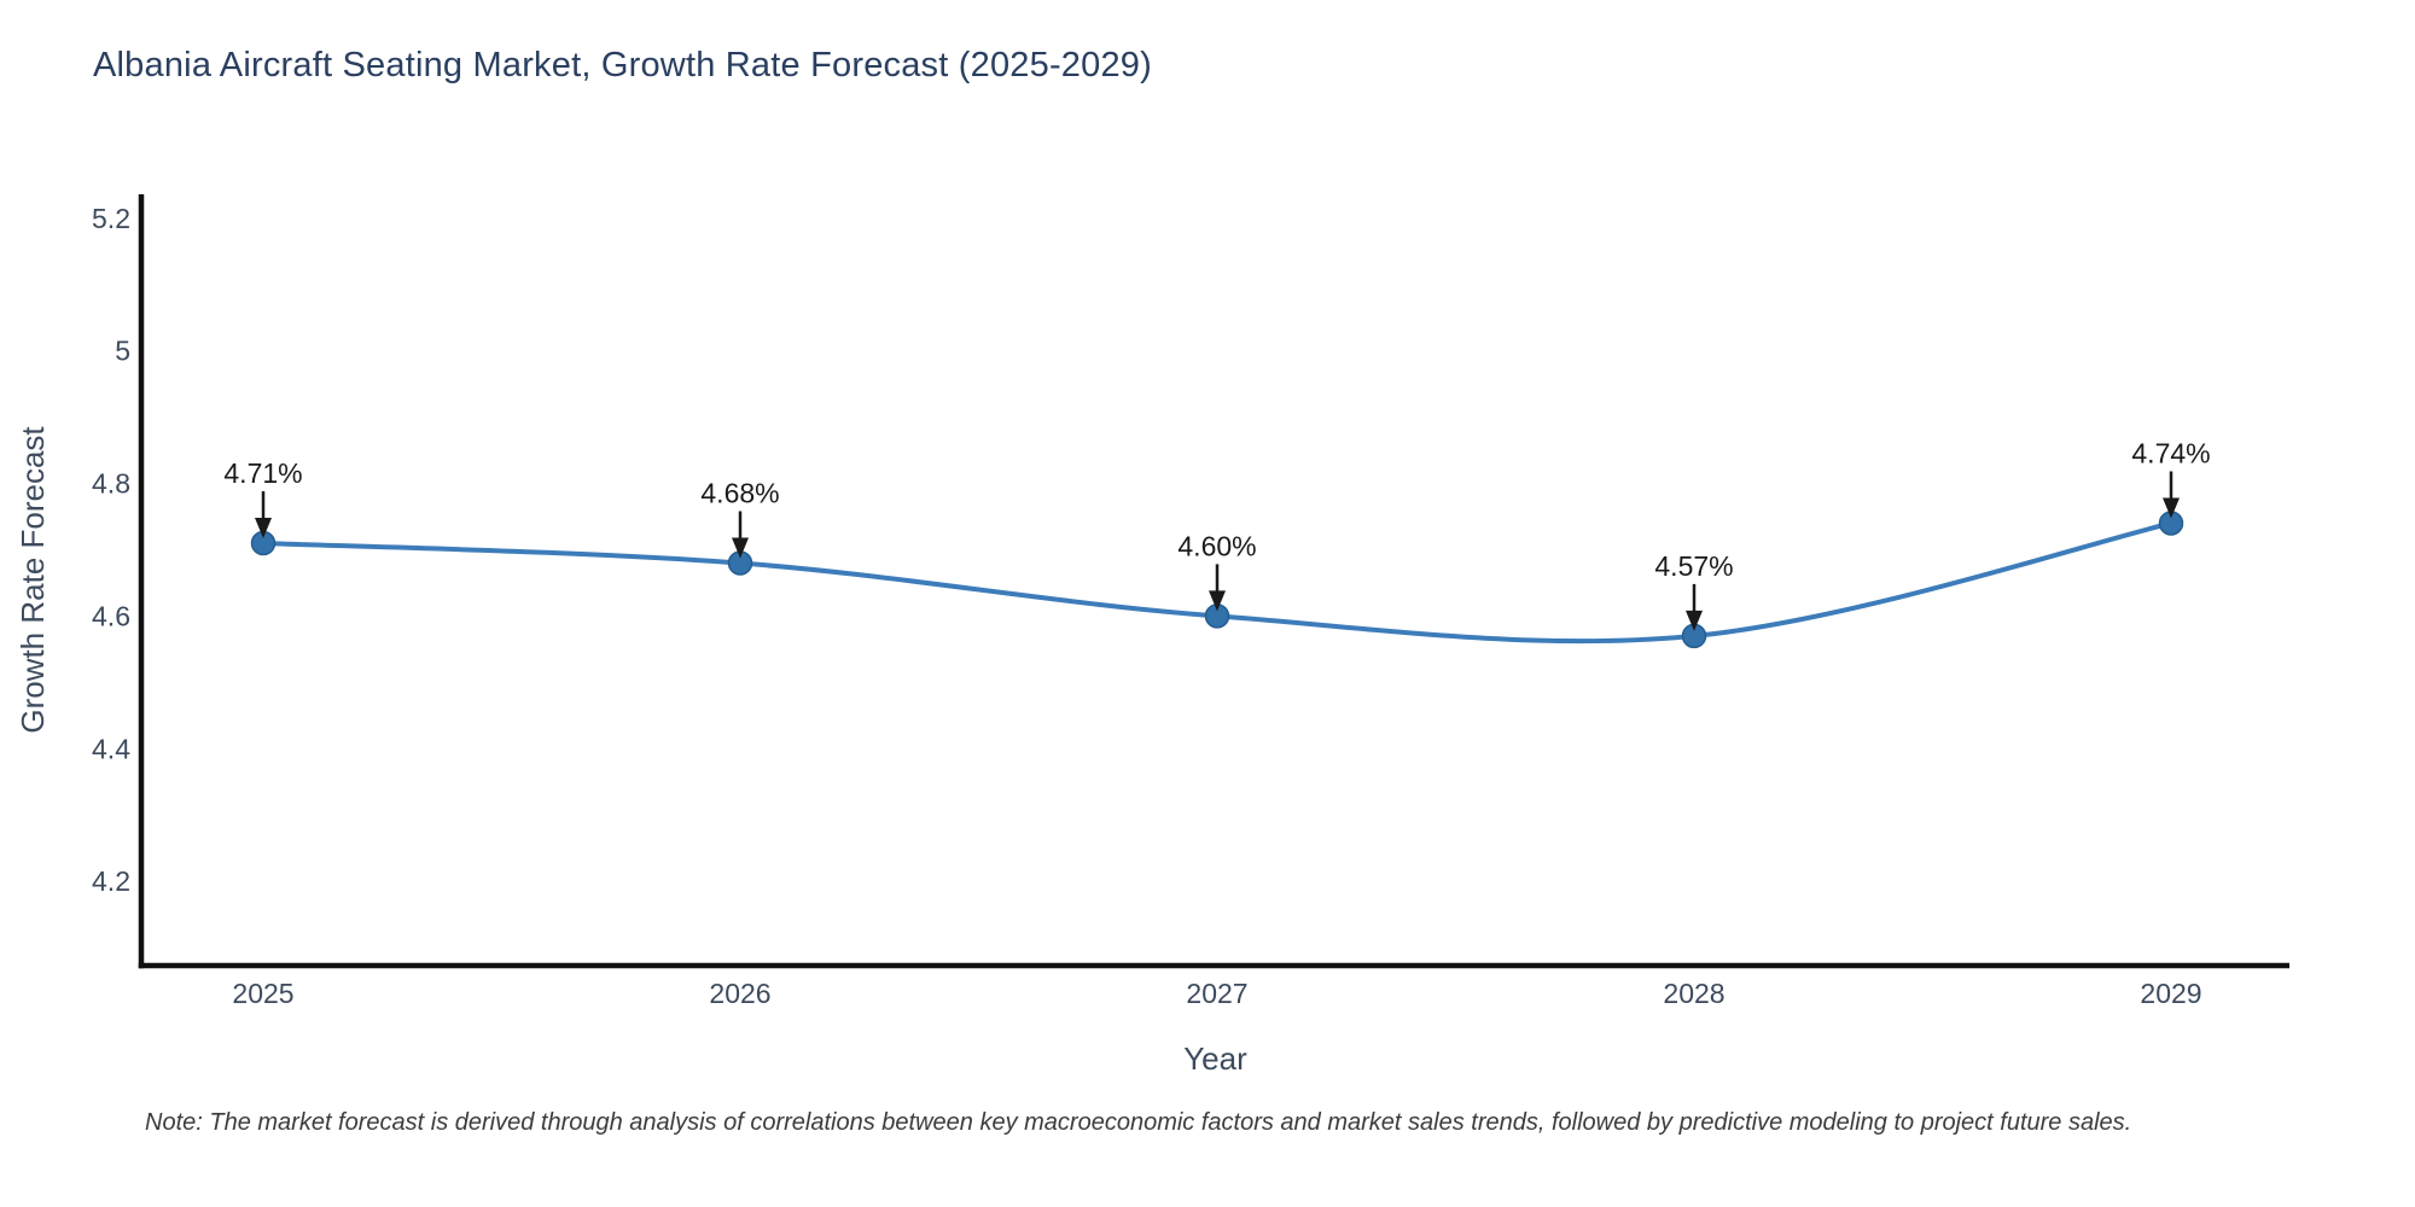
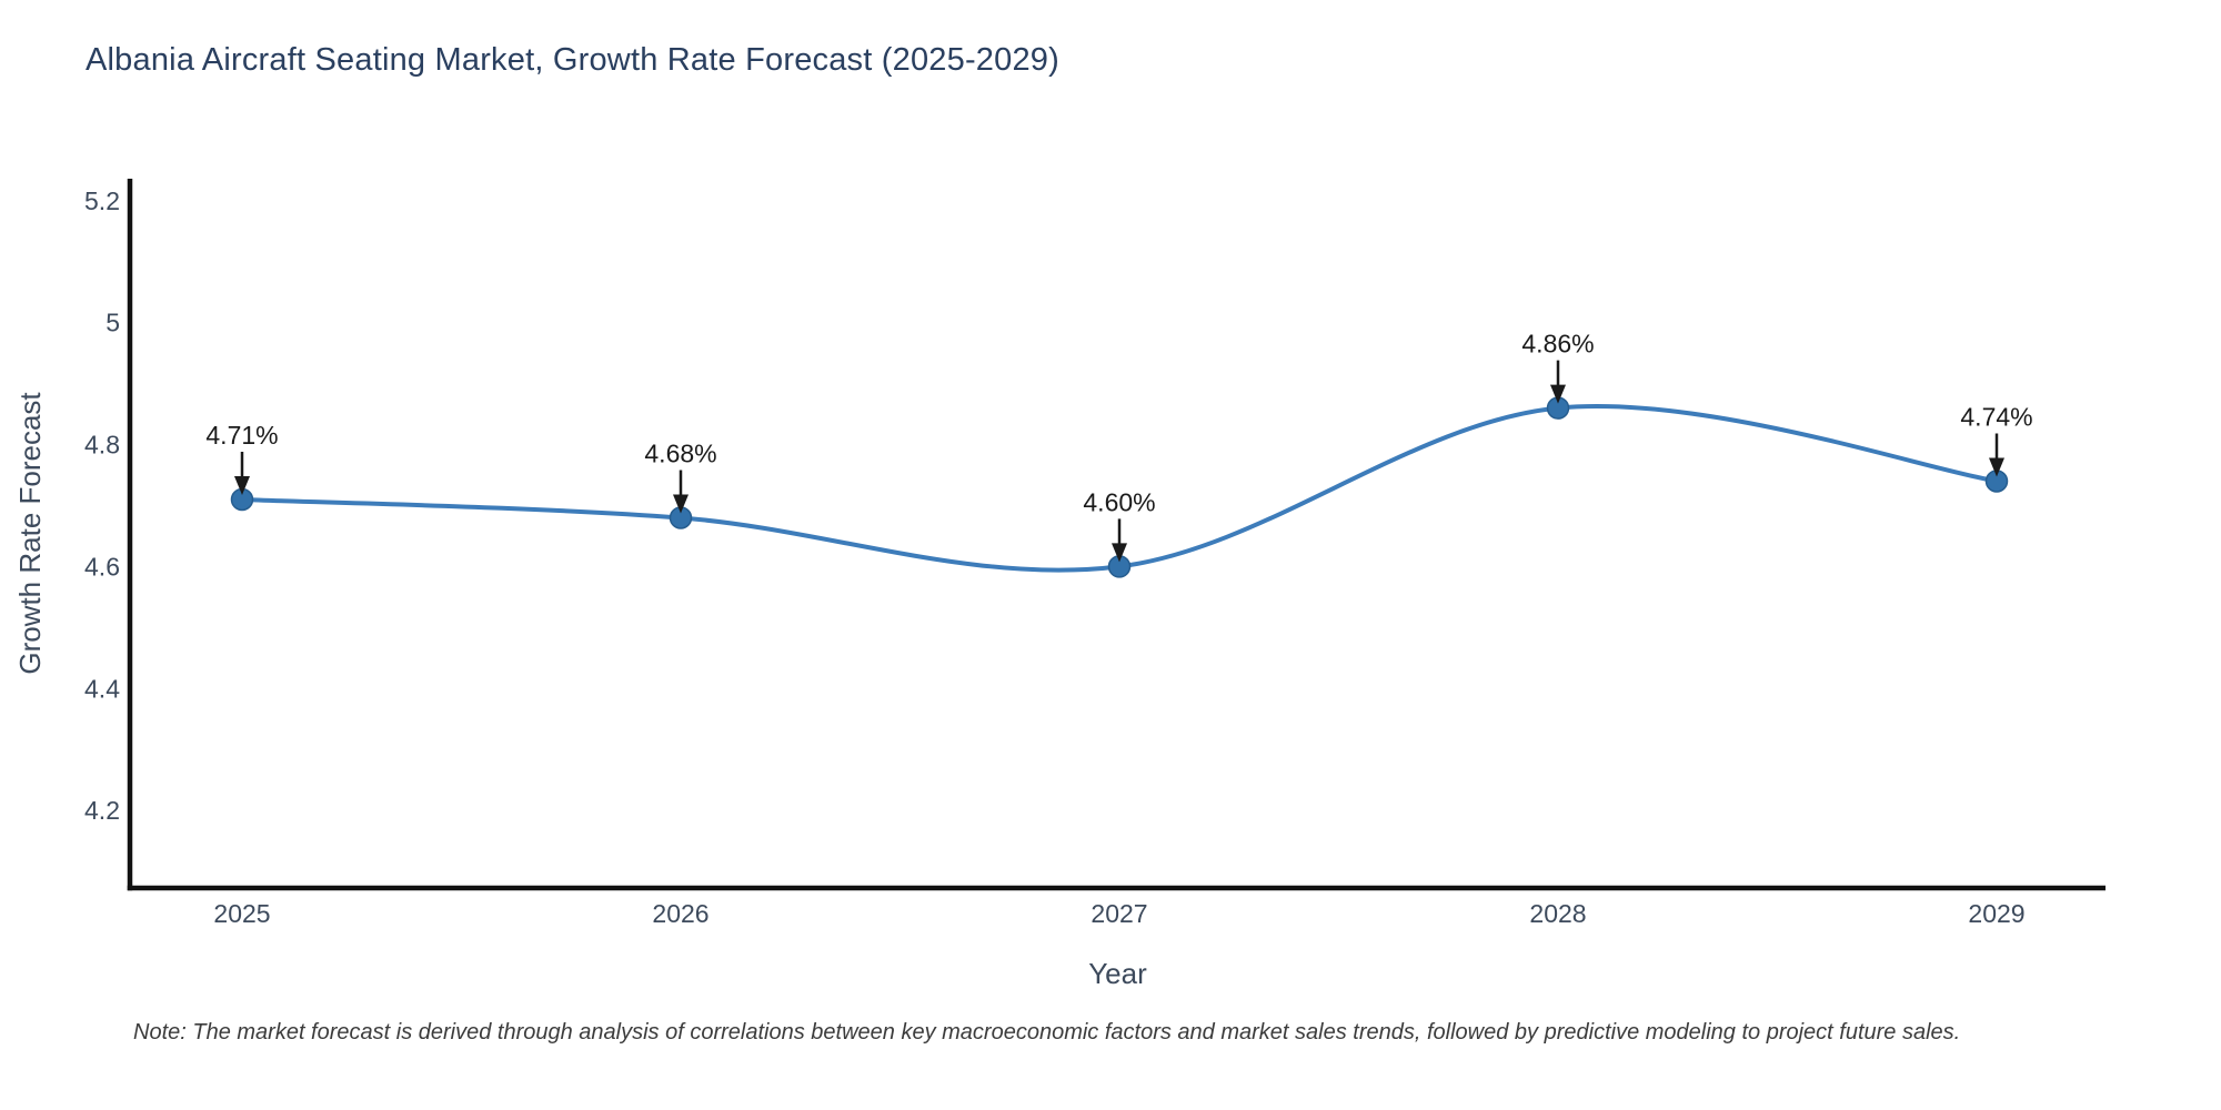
2028: 4.57% -> 4.86%
